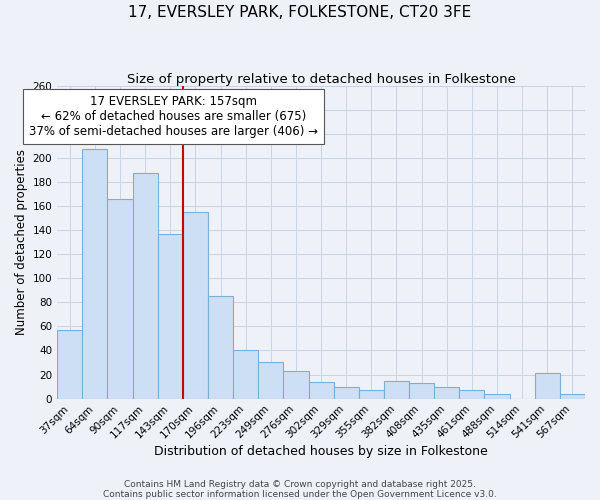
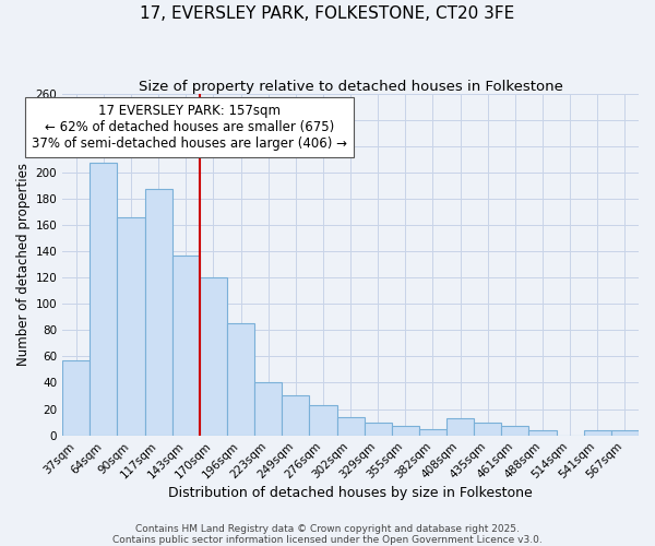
170sqm: 155 -> 120
382sqm: 15 -> 5
541sqm: 21 -> 4
